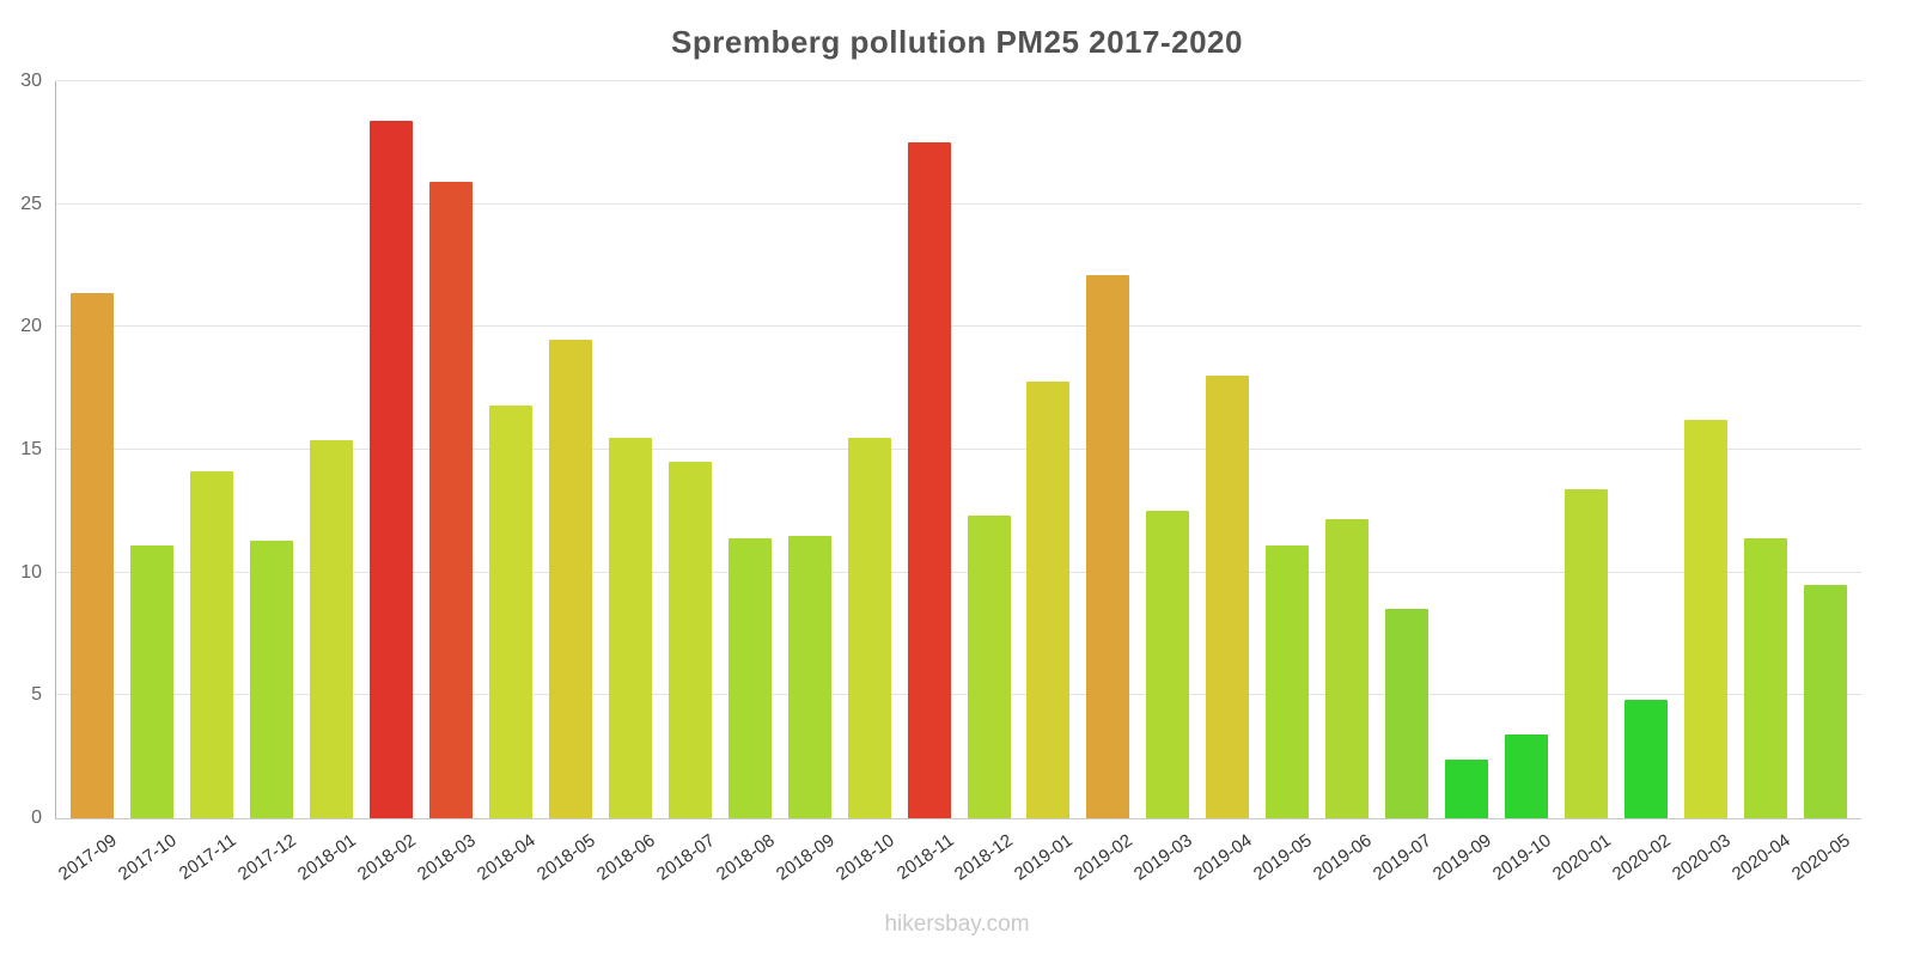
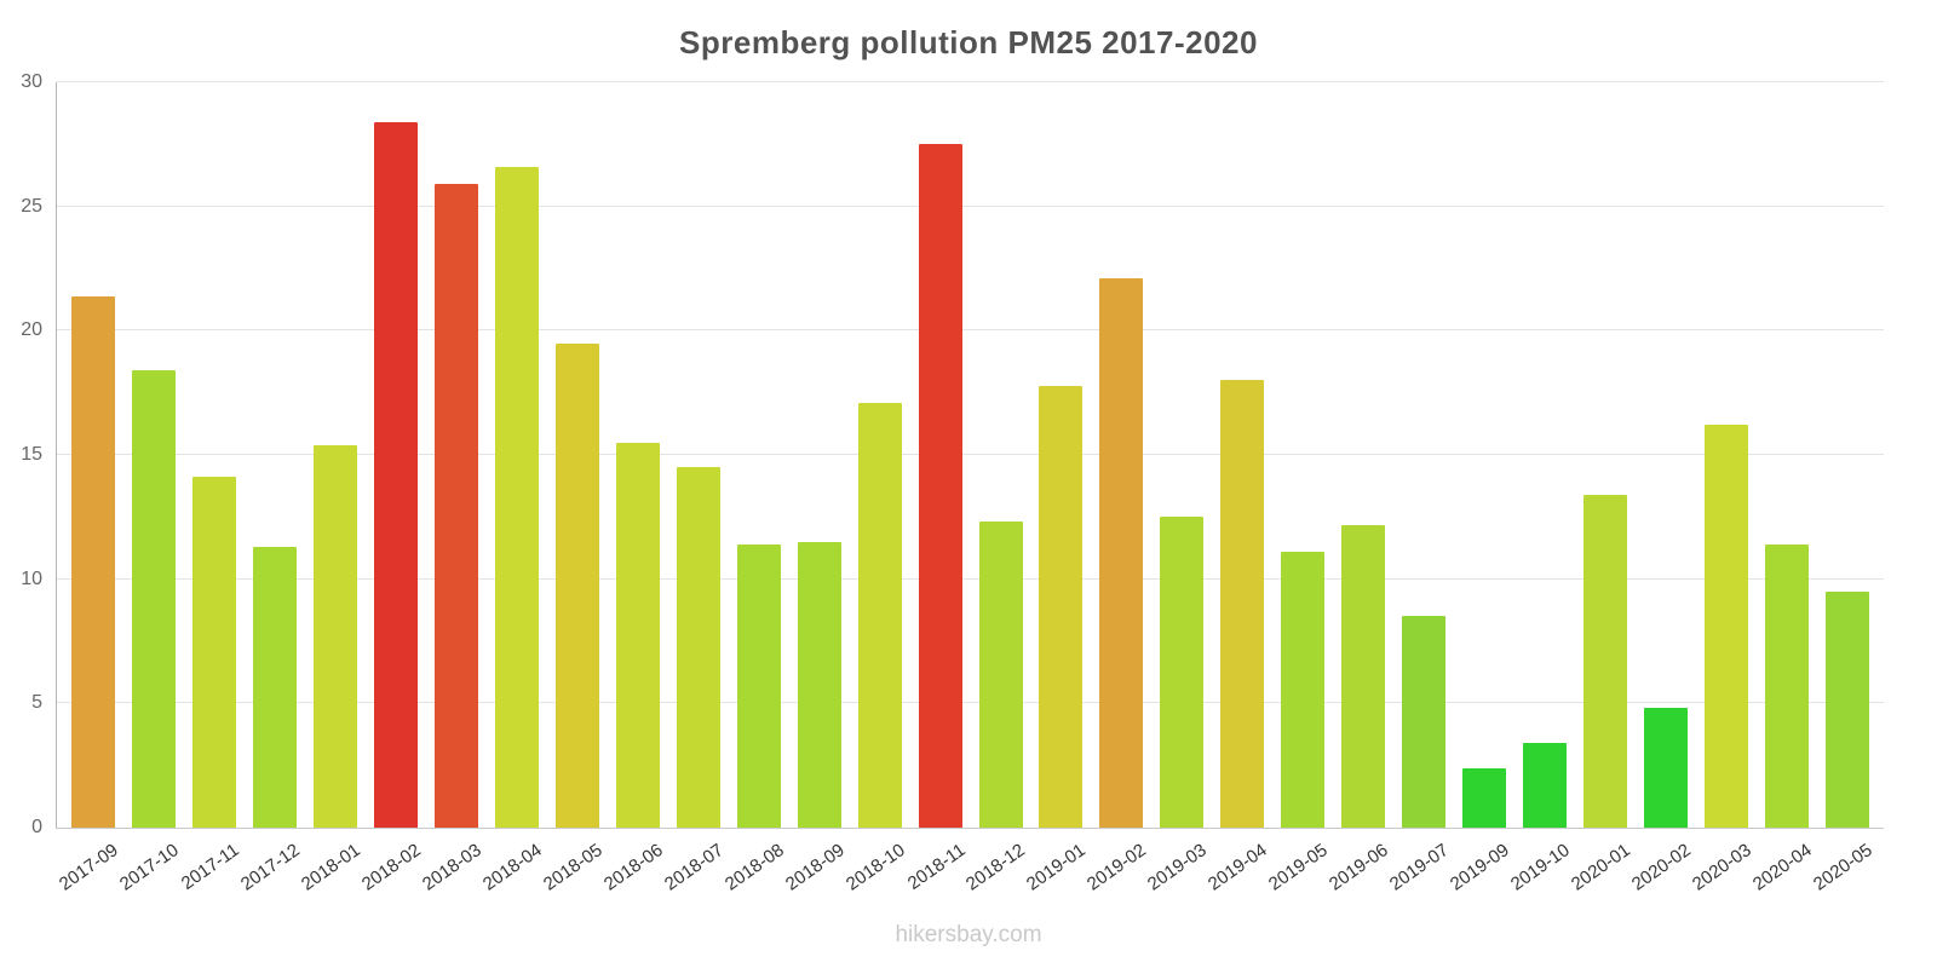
2017-10: 11.1 -> 18.4
2018-04: 16.8 -> 26.6
2018-10: 15.5 -> 17.1
